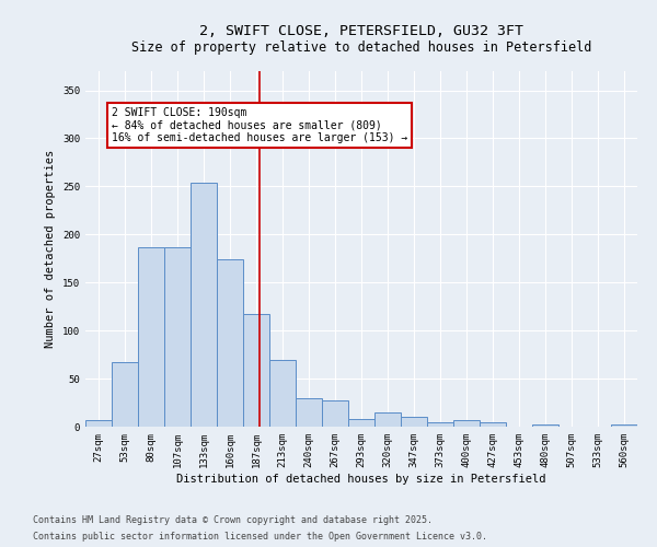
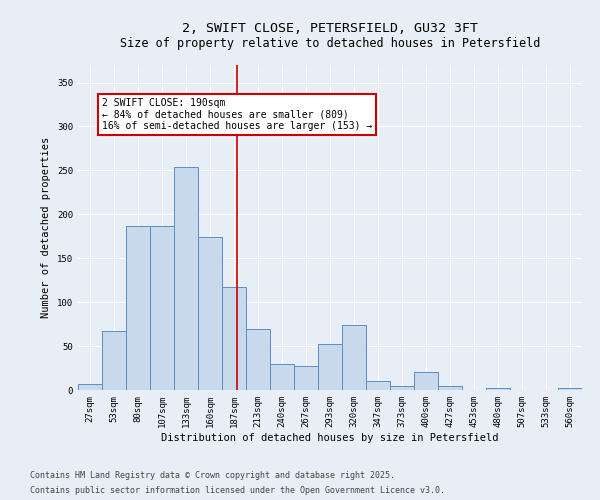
293sqm: 8 -> 52
320sqm: 15 -> 74
400sqm: 7 -> 20
